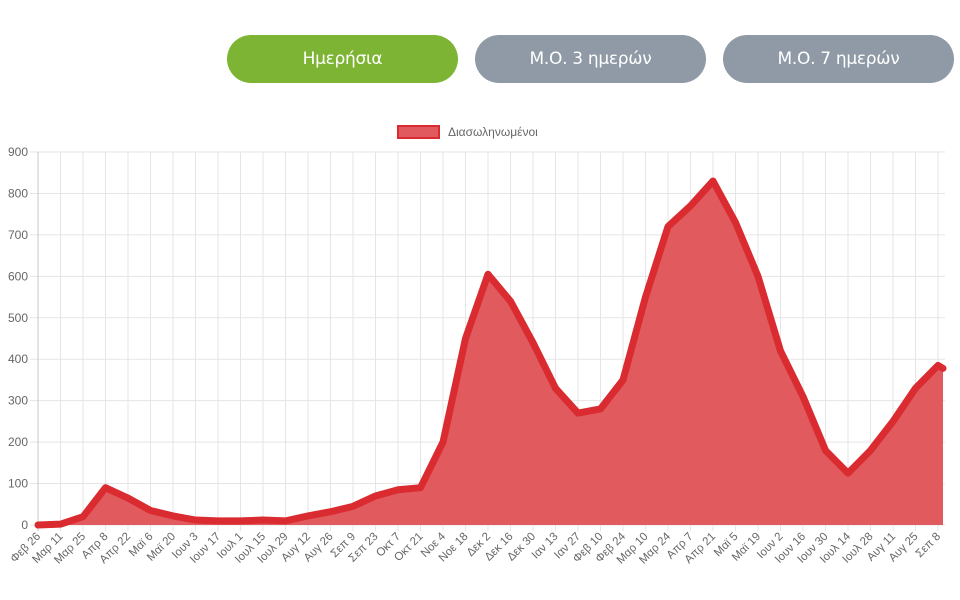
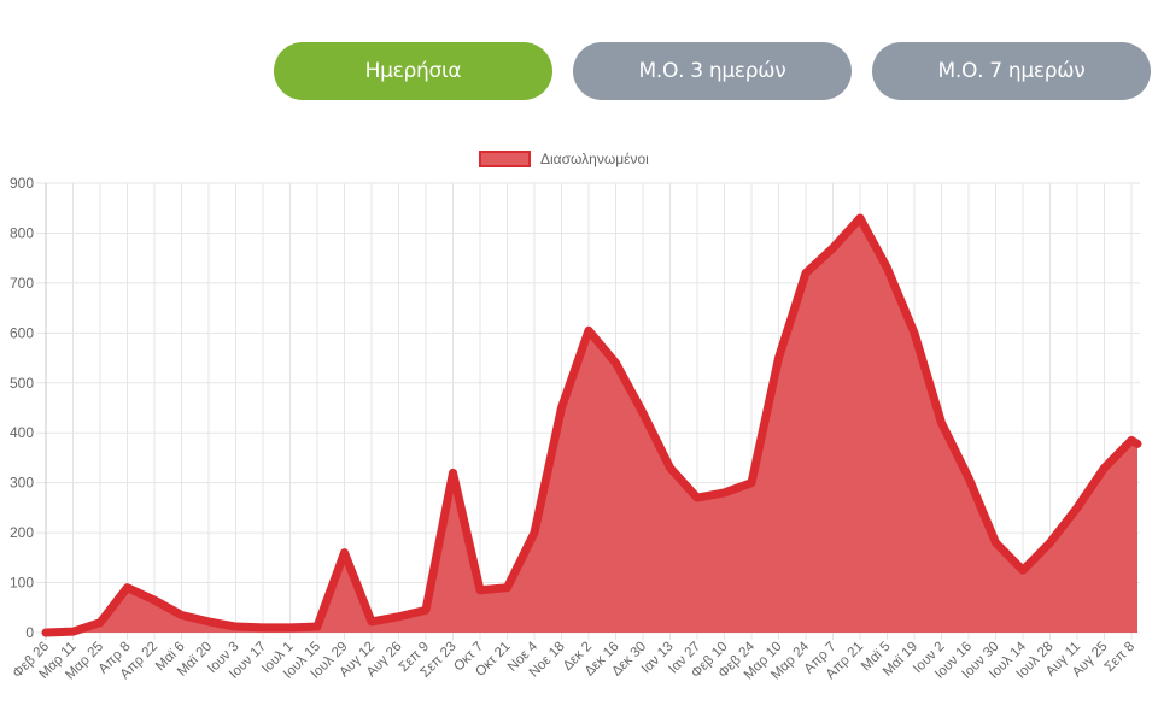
Ιουλ 29: 10 -> 160
Σεπ 23: 70 -> 320
Φεβ 24: 350 -> 300
